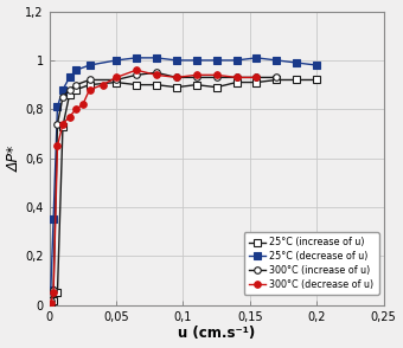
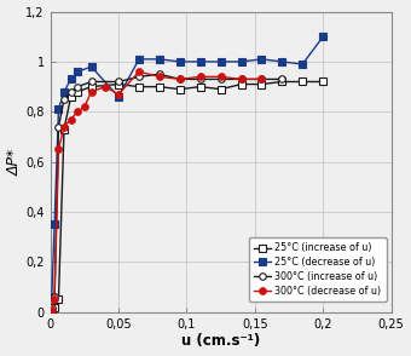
25°C (decrease of u)/0,05: 1,00 -> 0,86
300°C (decrease of u)/0,05: 0,93 -> 0,87
25°C (decrease of u)/0,2: 0,98 -> 1,10
